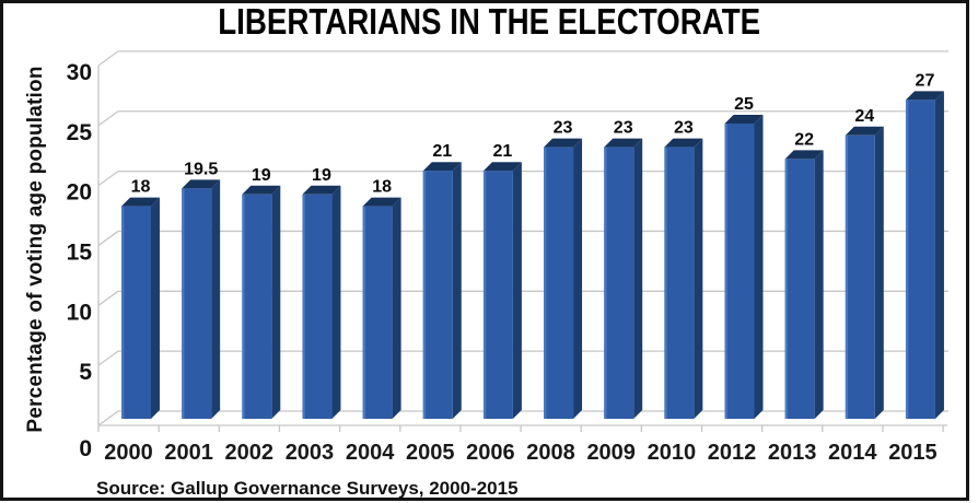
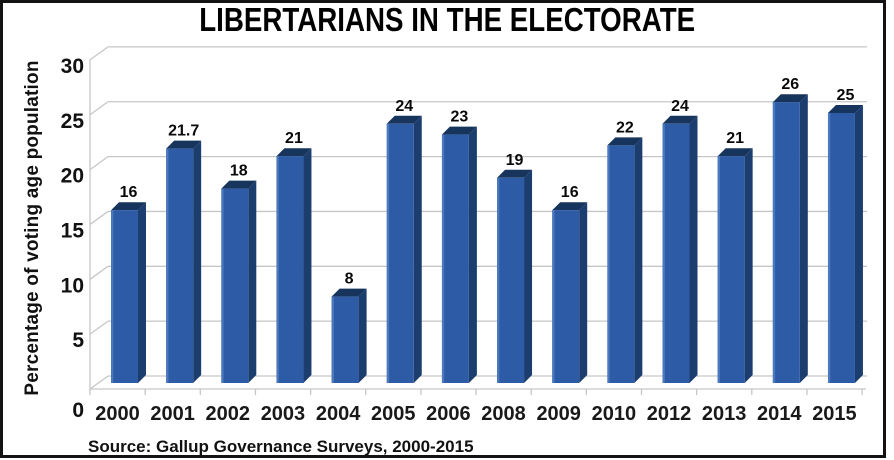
2000: 18 -> 16
2001: 19.5 -> 21.7
2002: 19 -> 18
2003: 19 -> 21
2004: 18 -> 8
2005: 21 -> 24
2006: 21 -> 23
2008: 23 -> 19
2009: 23 -> 16
2010: 23 -> 22
2012: 25 -> 24
2013: 22 -> 21
2014: 24 -> 26
2015: 27 -> 25
